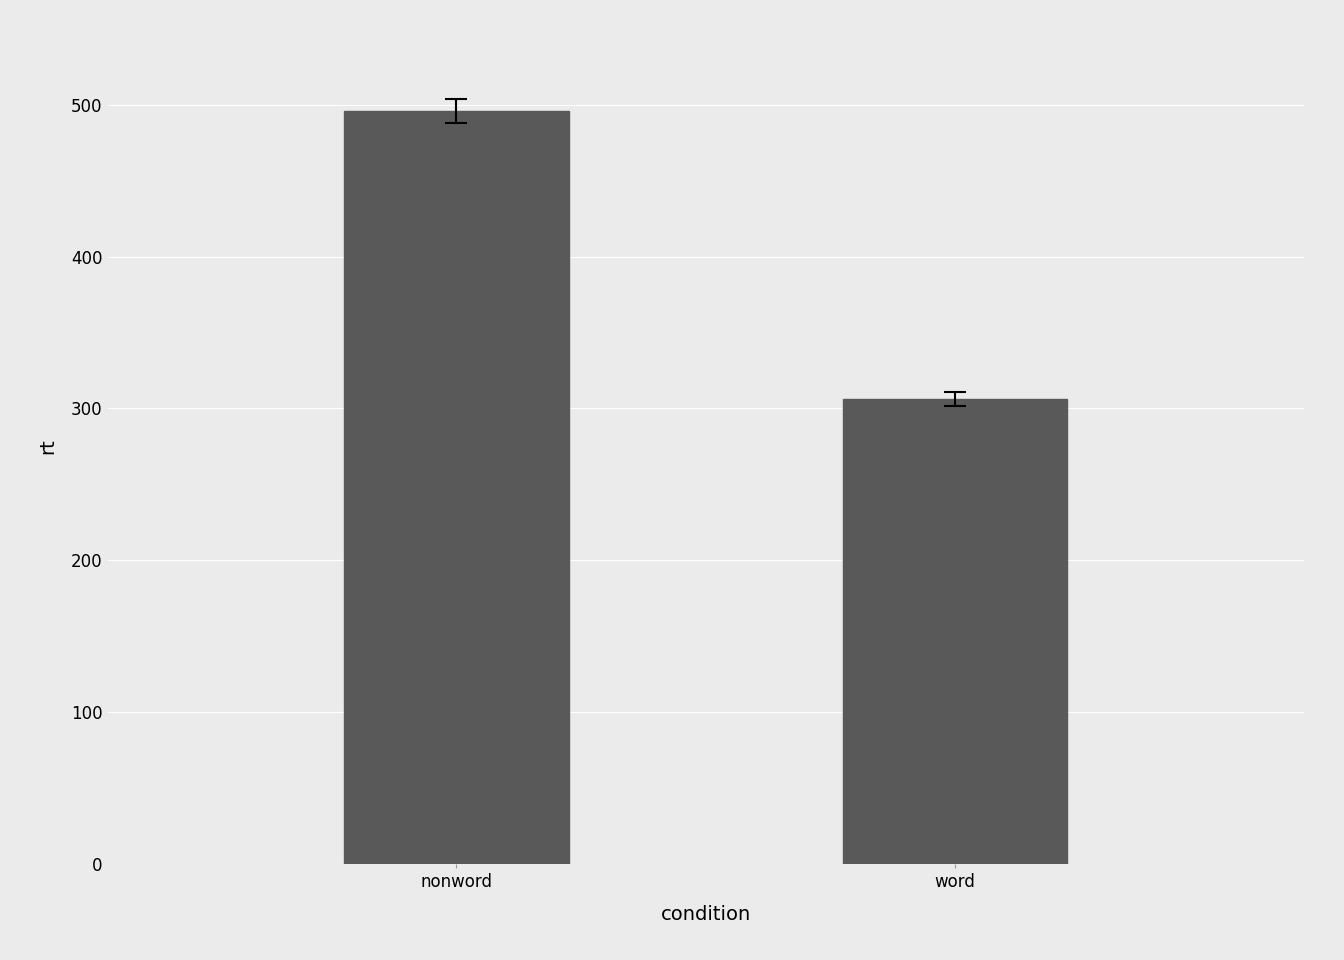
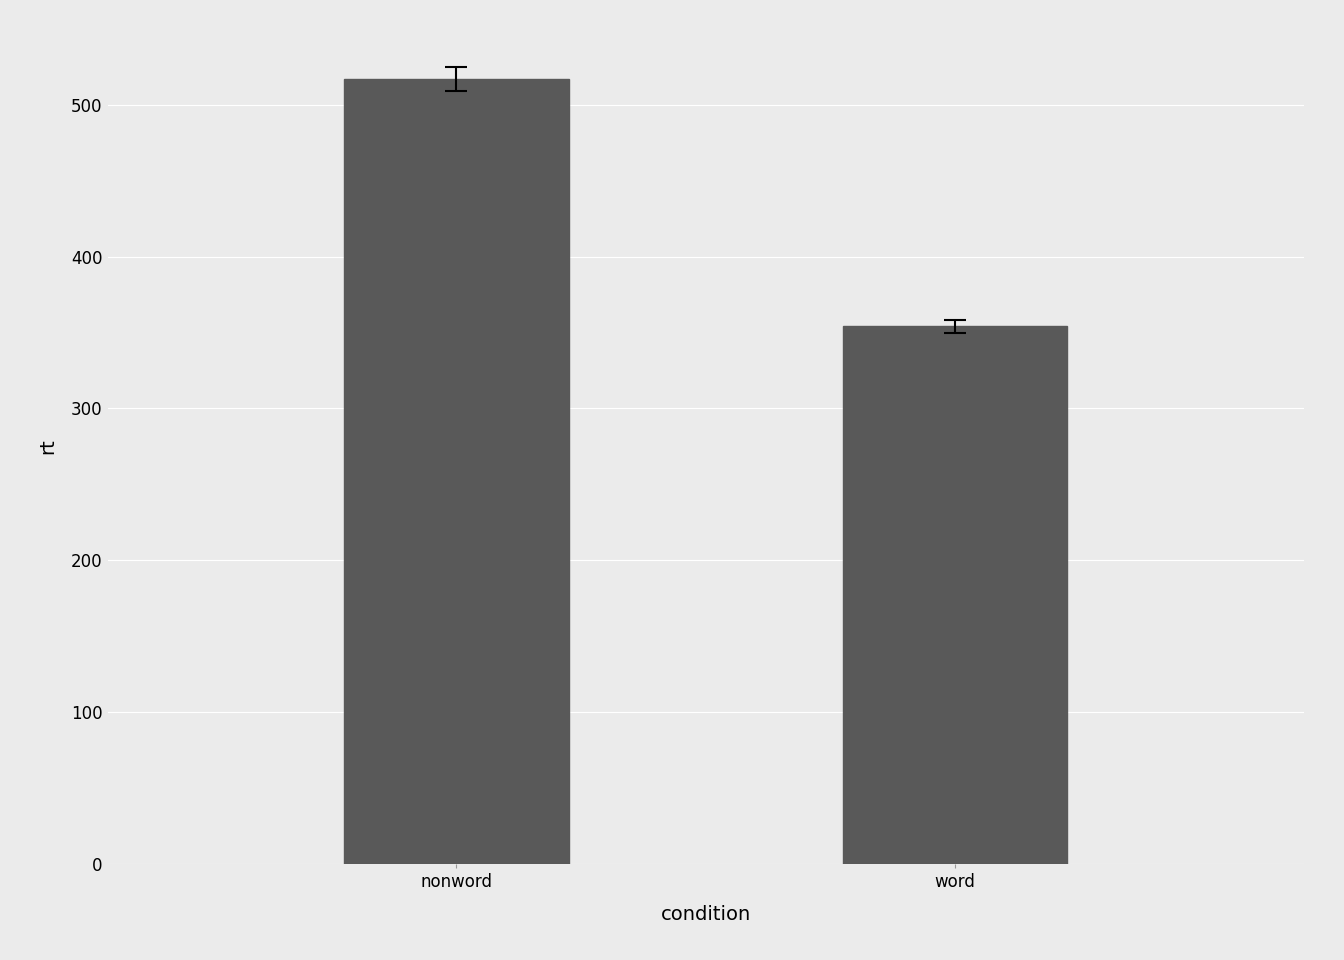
nonword: 496 -> 517
word: 306 -> 354
